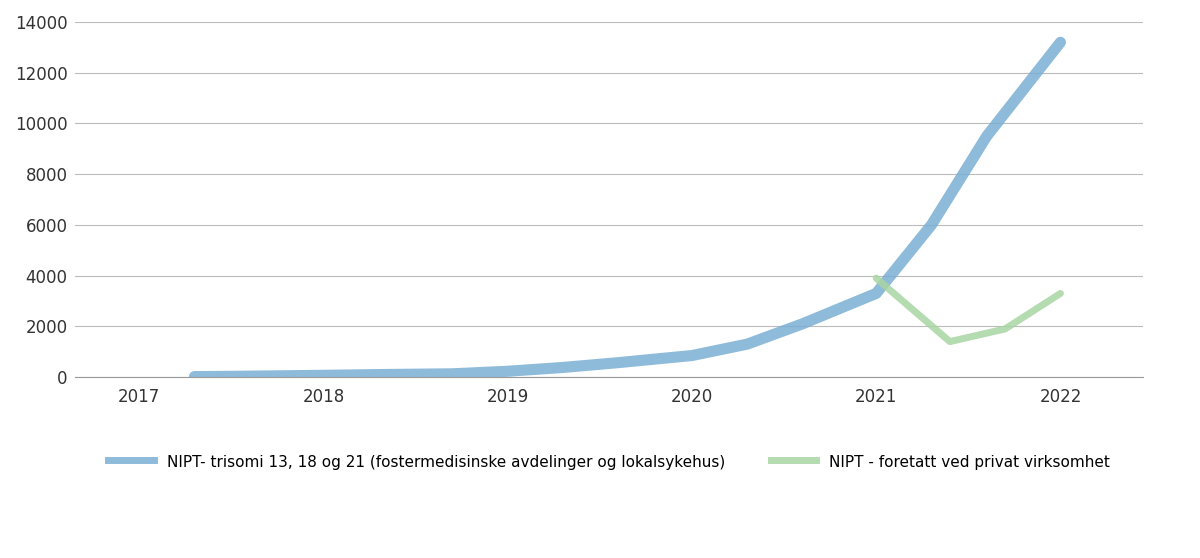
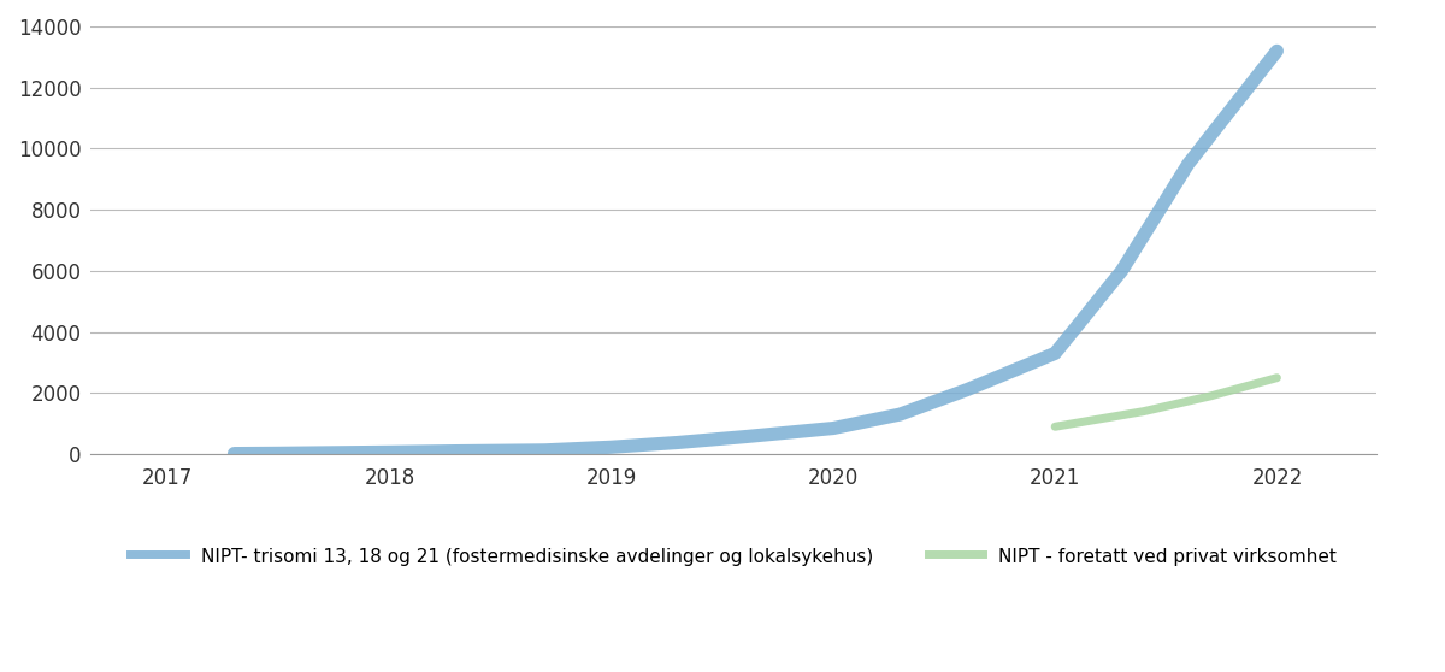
NIPT - foretatt ved privat virksomhet/2021: 3900 -> 900
NIPT - foretatt ved privat virksomhet/2022: 3300 -> 2500
